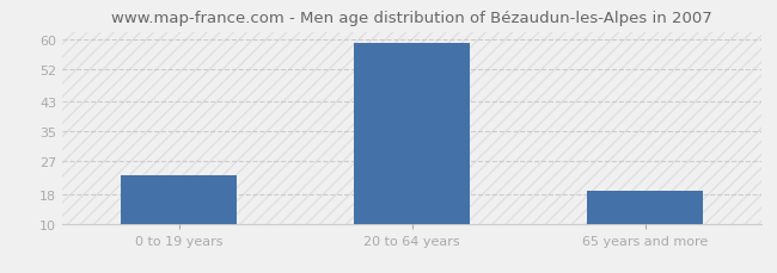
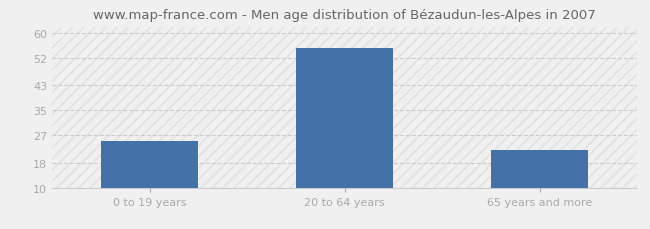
0 to 19 years: 23 -> 25
20 to 64 years: 59 -> 55
65 years and more: 19 -> 22
